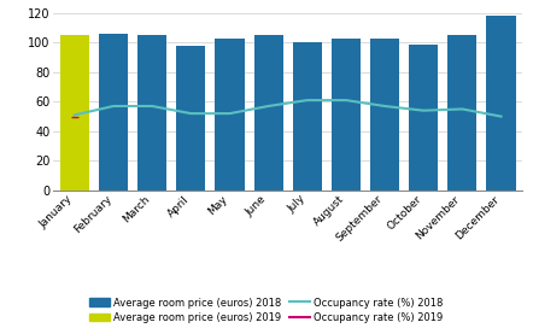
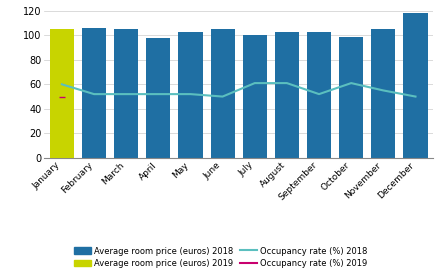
Occupancy rate (%) 2018/January: 51 -> 60
Occupancy rate (%) 2018/February: 57 -> 52
Occupancy rate (%) 2018/March: 57 -> 52
Occupancy rate (%) 2018/June: 57 -> 50
Occupancy rate (%) 2018/September: 57 -> 52
Occupancy rate (%) 2018/October: 54 -> 61
